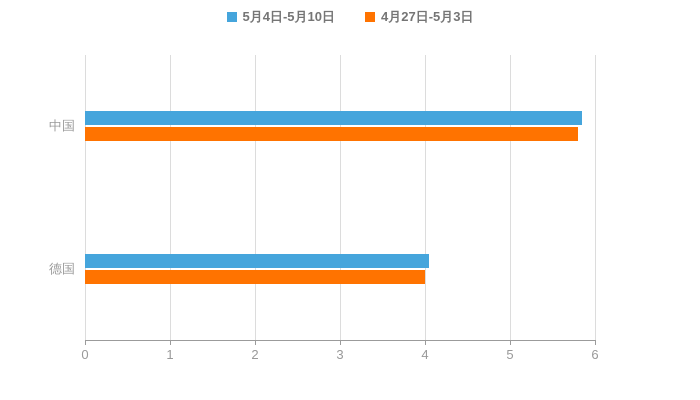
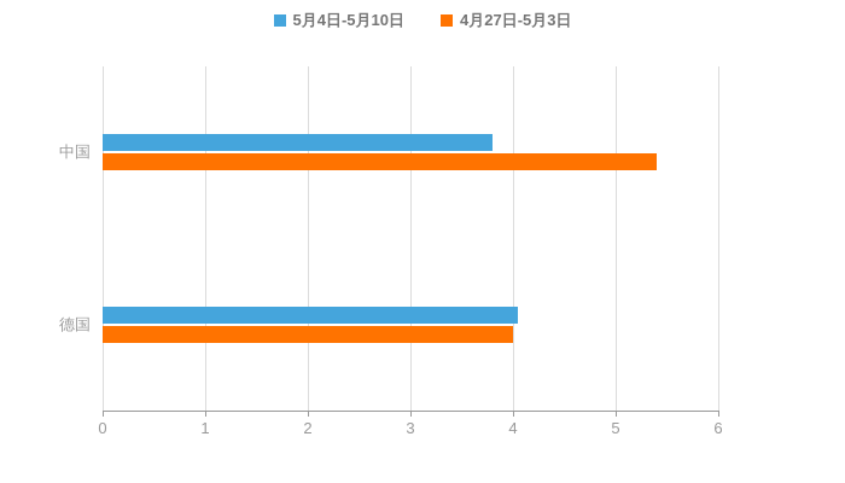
5月4日-5月10日/中国: 5.8 -> 3.8
4月27日-5月3日/中国: 5.8 -> 5.4
